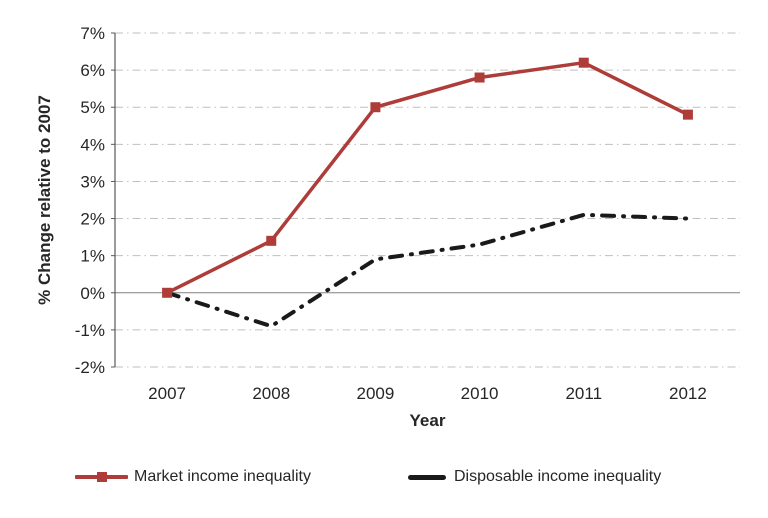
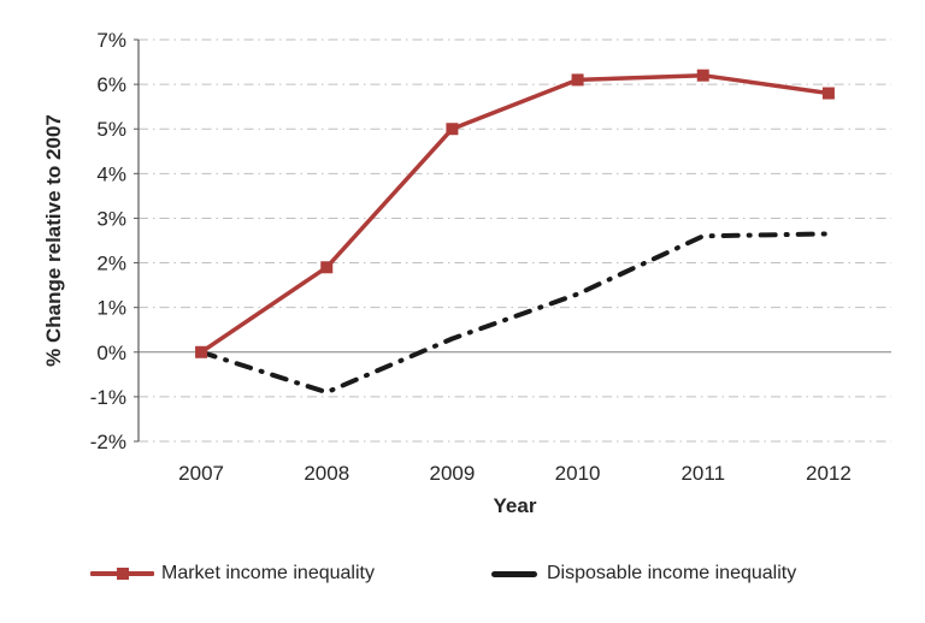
Market income inequality/2008: 1.4% -> 1.9%
Disposable income inequality/2009: 0.9% -> 0.3%
Market income inequality/2010: 5.8% -> 6.1%
Disposable income inequality/2011: 2.1% -> 2.6%
Market income inequality/2012: 4.8% -> 5.8%
Disposable income inequality/2012: 2.0% -> 2.6%
